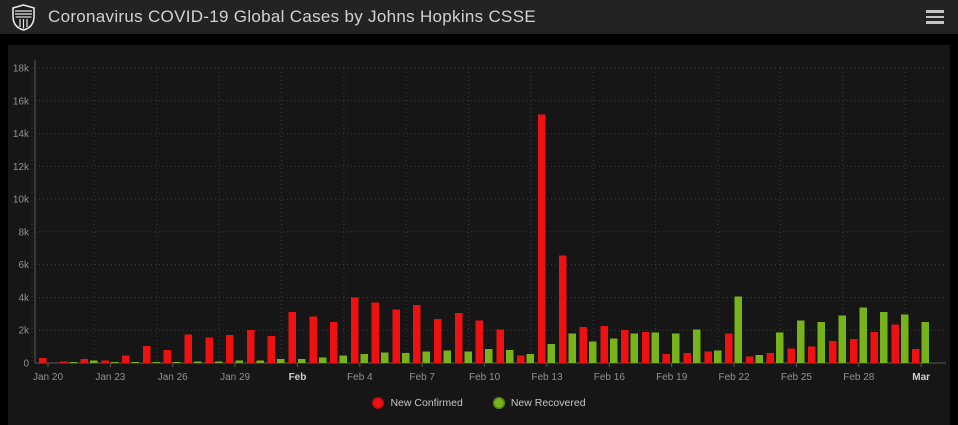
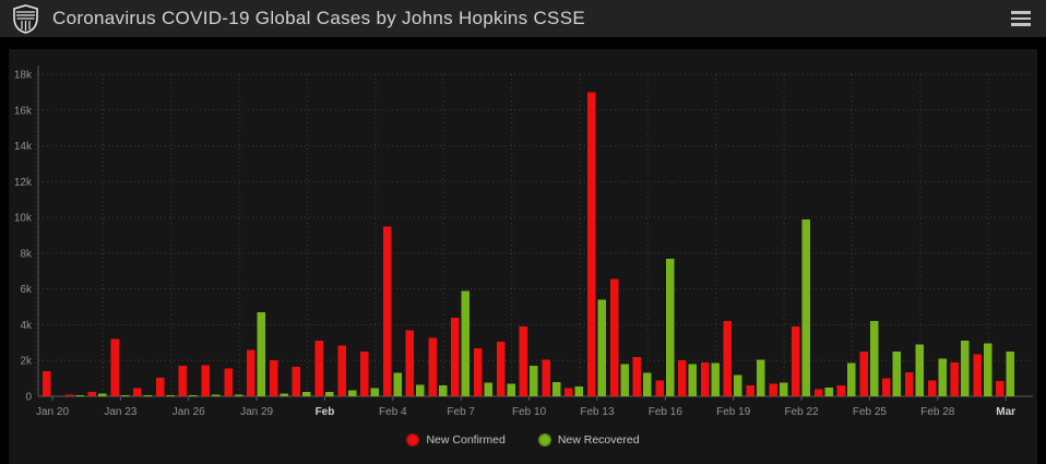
New Confirmed/Jan 20: 0.3k -> 1.4k
New Confirmed/Jan 23: 0.2k -> 3.2k
New Confirmed/Jan 26: 0.8k -> 1.7k
New Confirmed/Jan 29: 1.7k -> 2.6k
New Recovered/Jan 29: 0.2k -> 4.7k
New Confirmed/Feb 4: 4.0k -> 9.5k
New Recovered/Feb 4: 0.6k -> 1.3k
New Confirmed/Feb 7: 3.6k -> 4.4k
New Recovered/Feb 7: 0.7k -> 5.9k
New Confirmed/Feb 10: 2.6k -> 3.9k
New Recovered/Feb 10: 0.8k -> 1.7k
New Confirmed/Feb 13: 15.2k -> 17.0k
New Recovered/Feb 13: 1.2k -> 5.4k
New Confirmed/Feb 16: 2.2k -> 0.9k
New Recovered/Feb 16: 1.5k -> 7.7k
New Confirmed/Feb 19: 0.6k -> 4.2k
New Recovered/Feb 19: 1.8k -> 1.2k
New Confirmed/Feb 22: 1.8k -> 3.9k
New Recovered/Feb 22: 4.0k -> 9.9k
New Confirmed/Feb 25: 0.9k -> 2.5k
New Recovered/Feb 25: 2.6k -> 4.2k
New Confirmed/Feb 28: 1.4k -> 0.9k
New Recovered/Feb 28: 3.4k -> 2.1k
